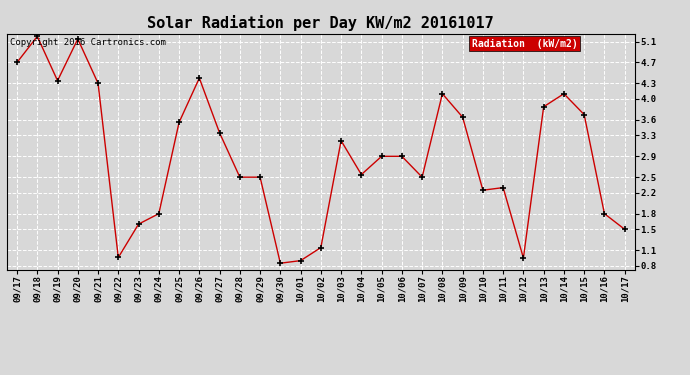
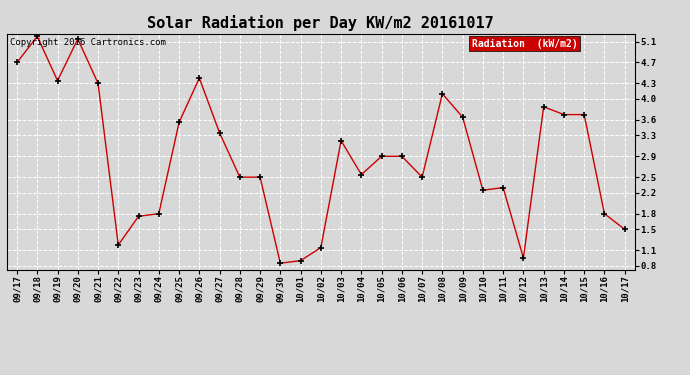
09/22: 0.96 -> 1.20
09/23: 1.60 -> 1.75
10/14: 4.10 -> 3.70
